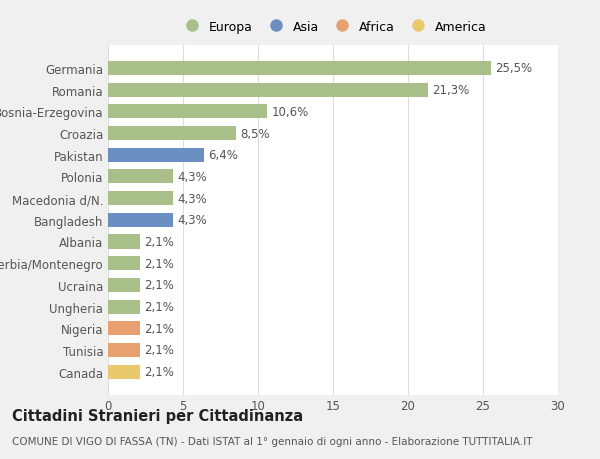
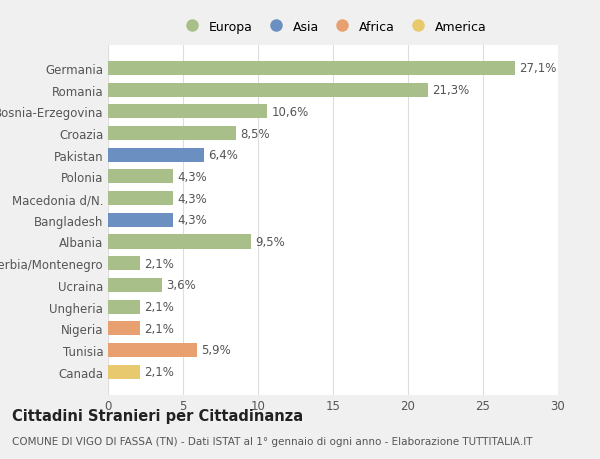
Germania: 25,5% -> 27,1%
Albania: 2,1% -> 9,5%
Ucraina: 2,1% -> 3,6%
Tunisia: 2,1% -> 5,9%
